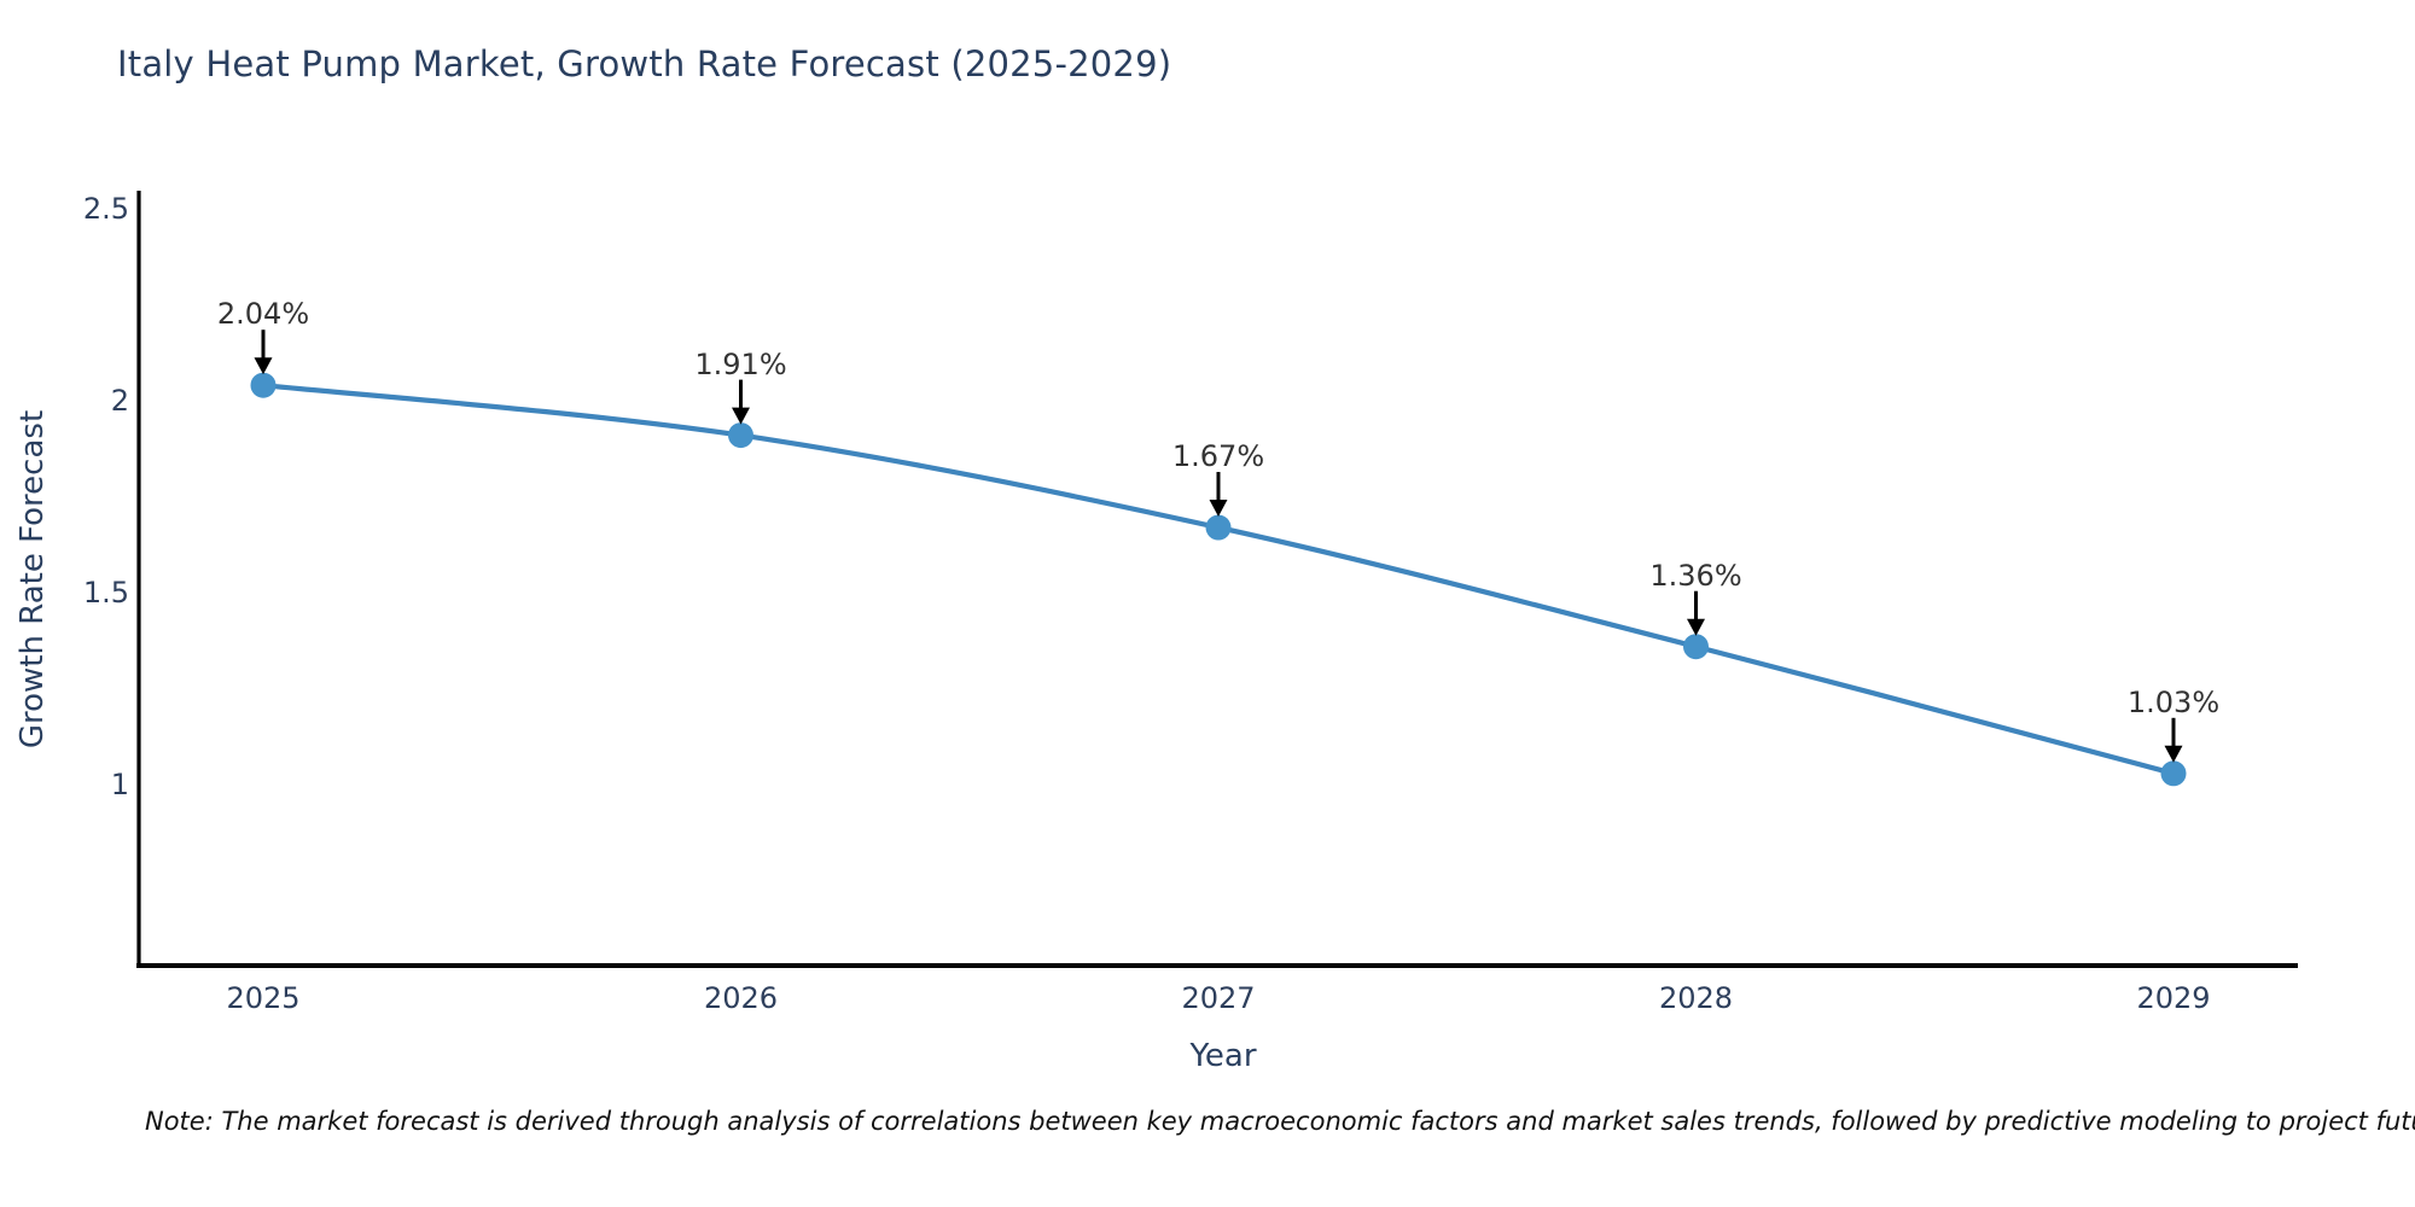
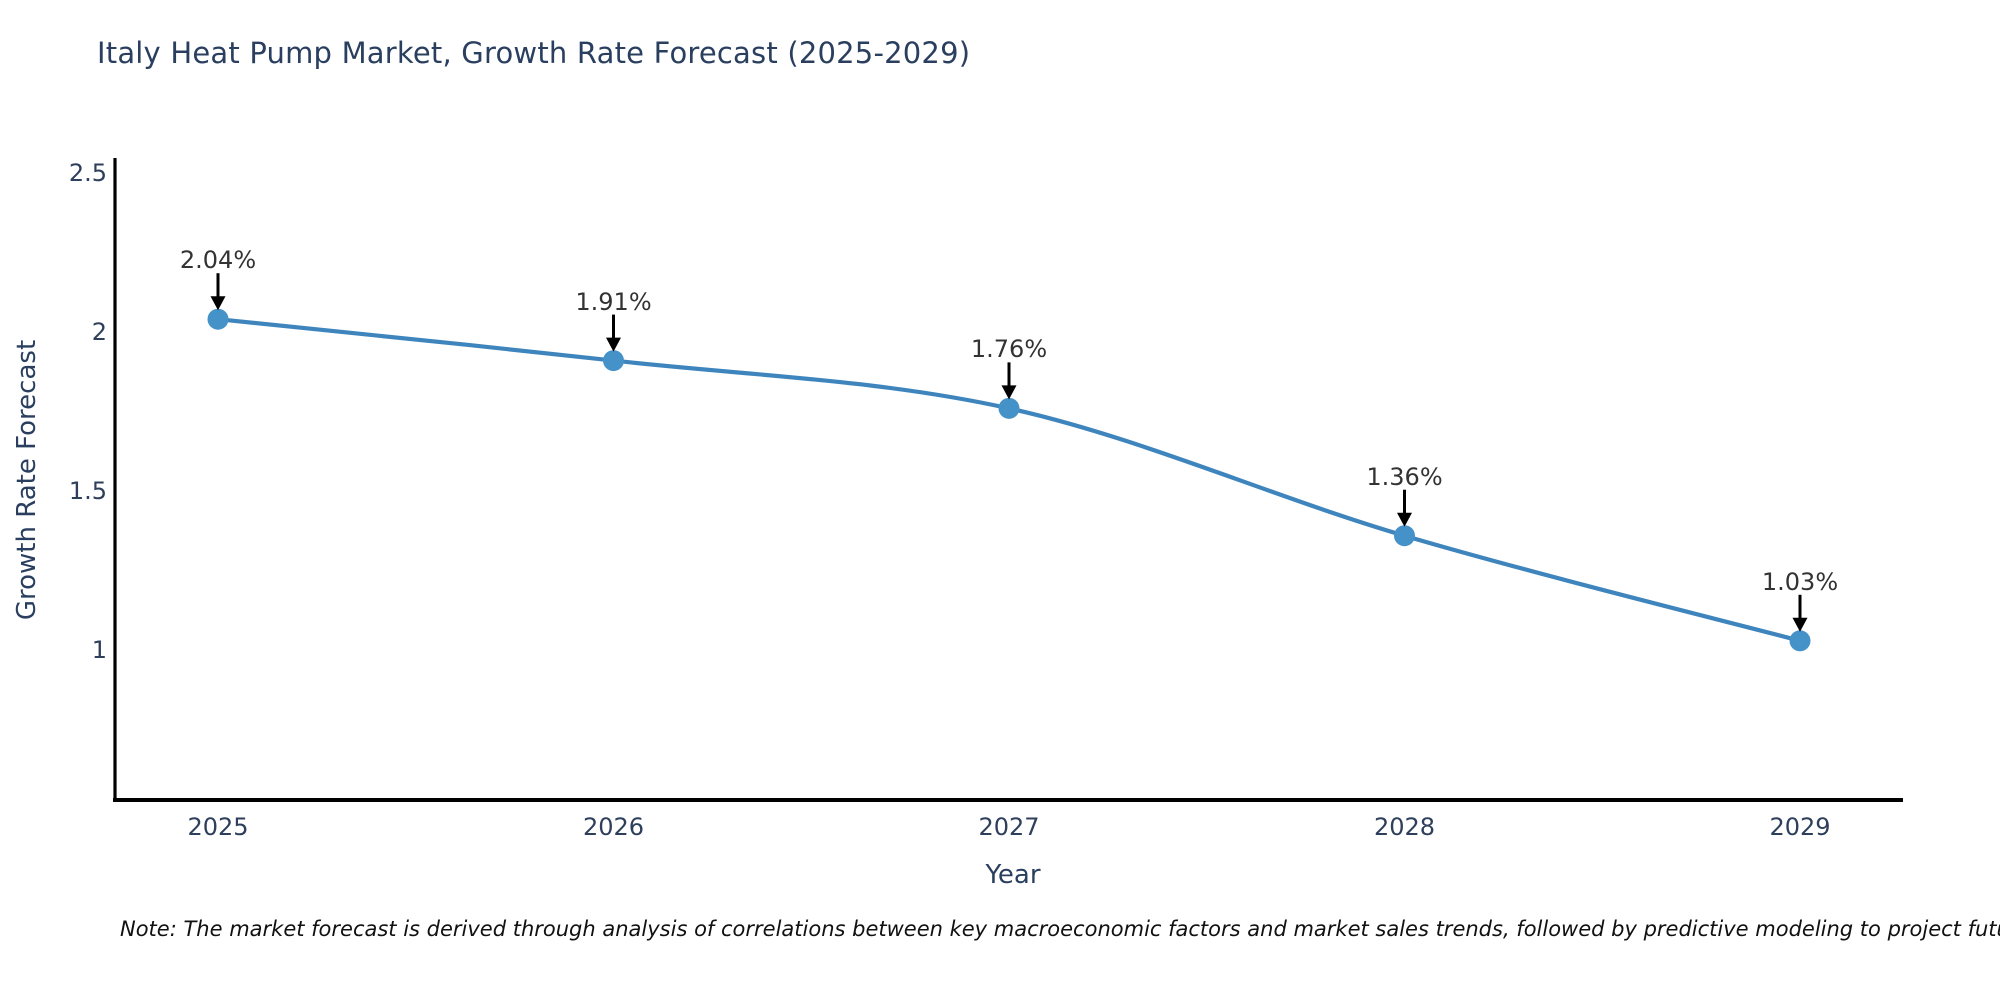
2027: 1.67% -> 1.76%
